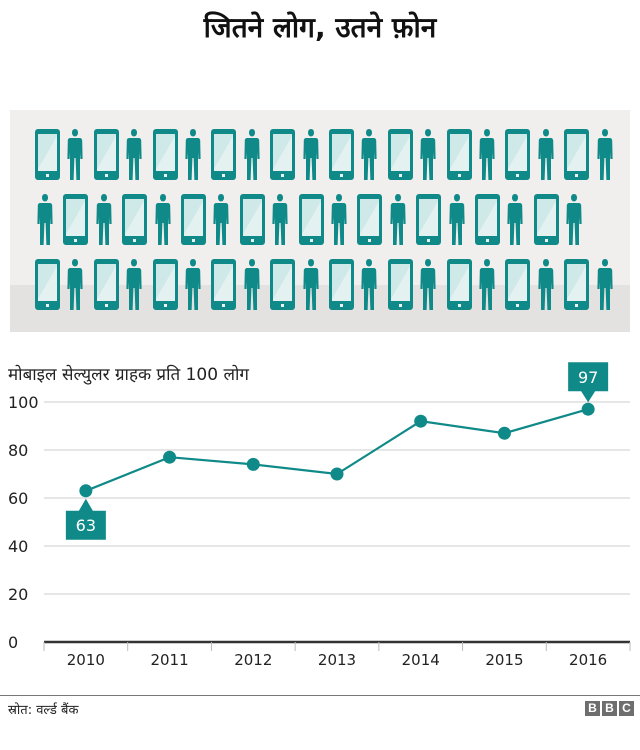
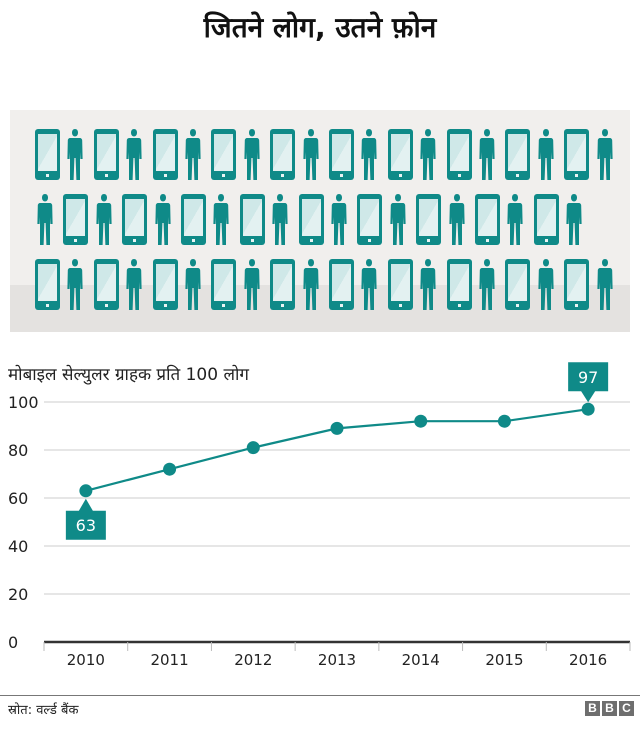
2011: 77 -> 72
2012: 74 -> 81
2013: 70 -> 89
2015: 87 -> 92
